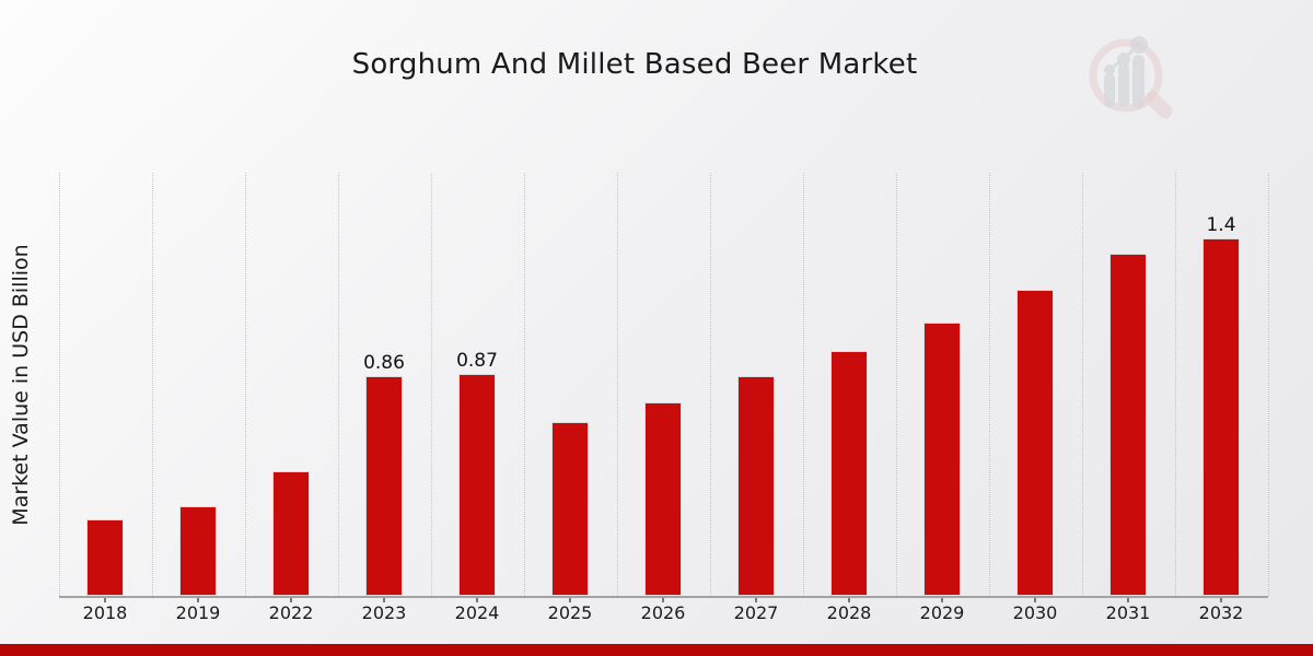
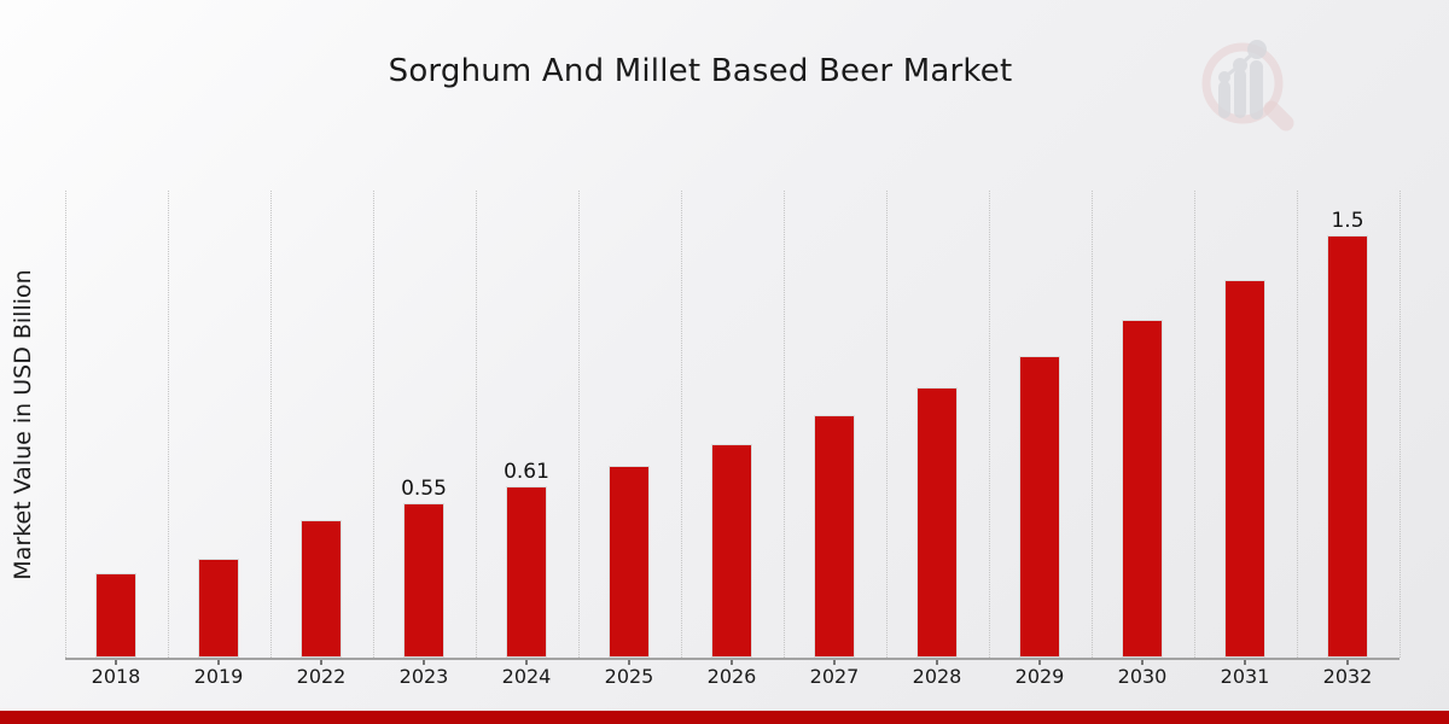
2023: 0.86 -> 0.55
2024: 0.87 -> 0.61
2032: 1.4 -> 1.5
